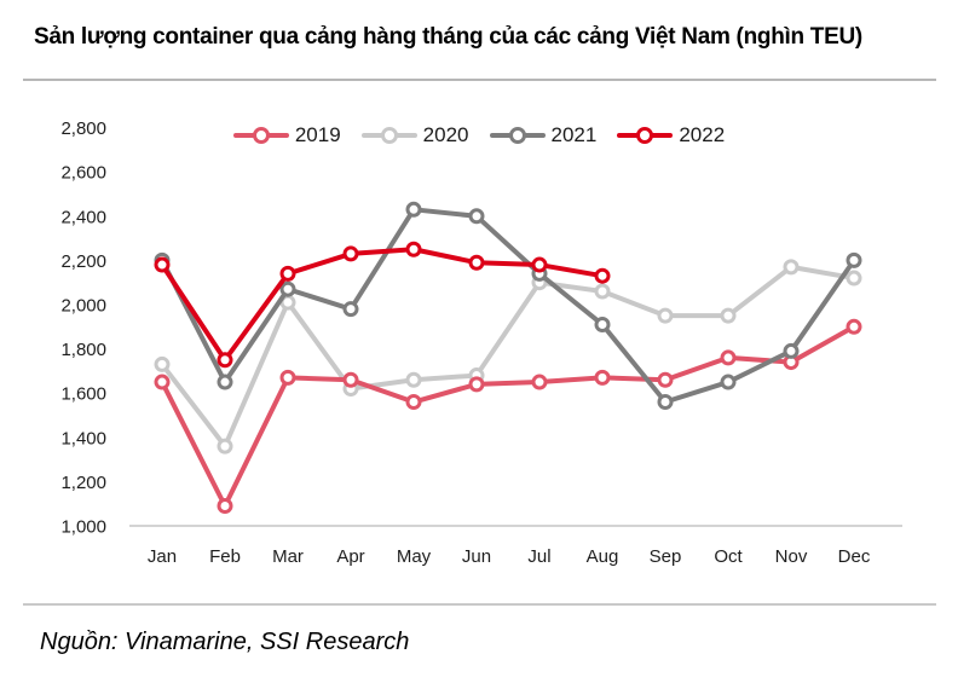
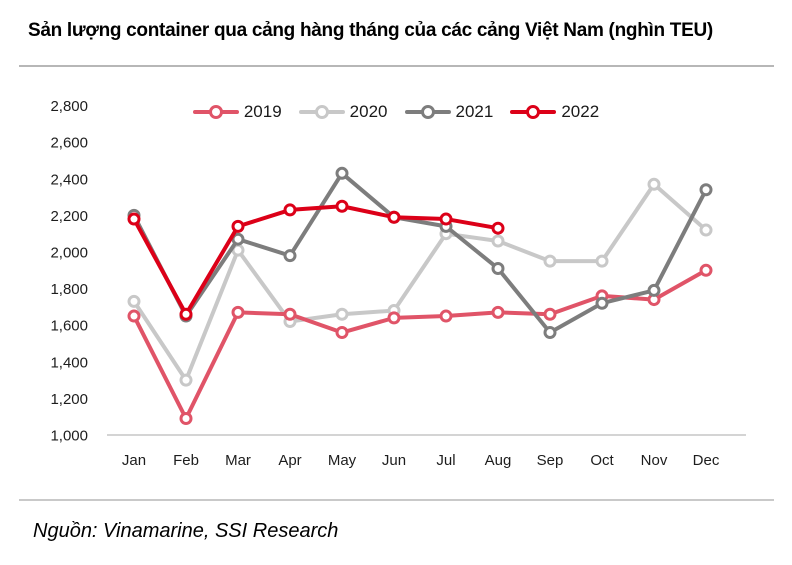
2020/Feb: 1360 -> 1300
2022/Feb: 1750 -> 1660
2021/Jun: 2400 -> 2190
2021/Oct: 1650 -> 1720
2020/Nov: 2170 -> 2370
2021/Dec: 2200 -> 2340
